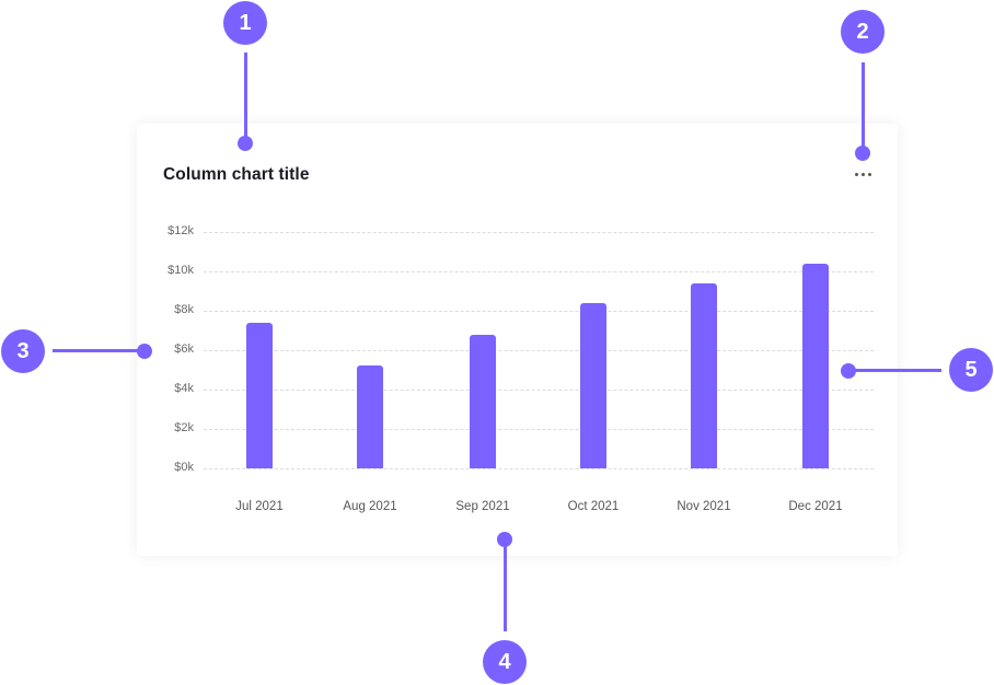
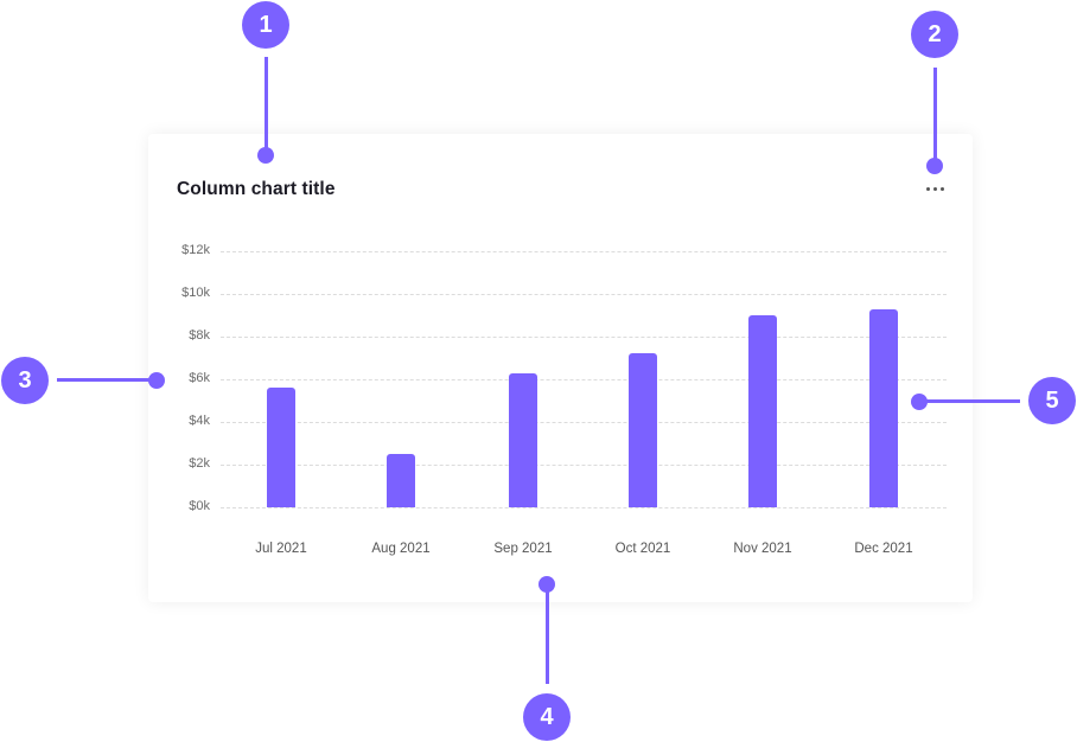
Jul 2021: $7.4k -> $5.6k
Aug 2021: $5.2k -> $2.5k
Sep 2021: $6.8k -> $6.3k
Oct 2021: $8.4k -> $7.2k
Nov 2021: $9.4k -> $9.0k
Dec 2021: $10.4k -> $9.3k
